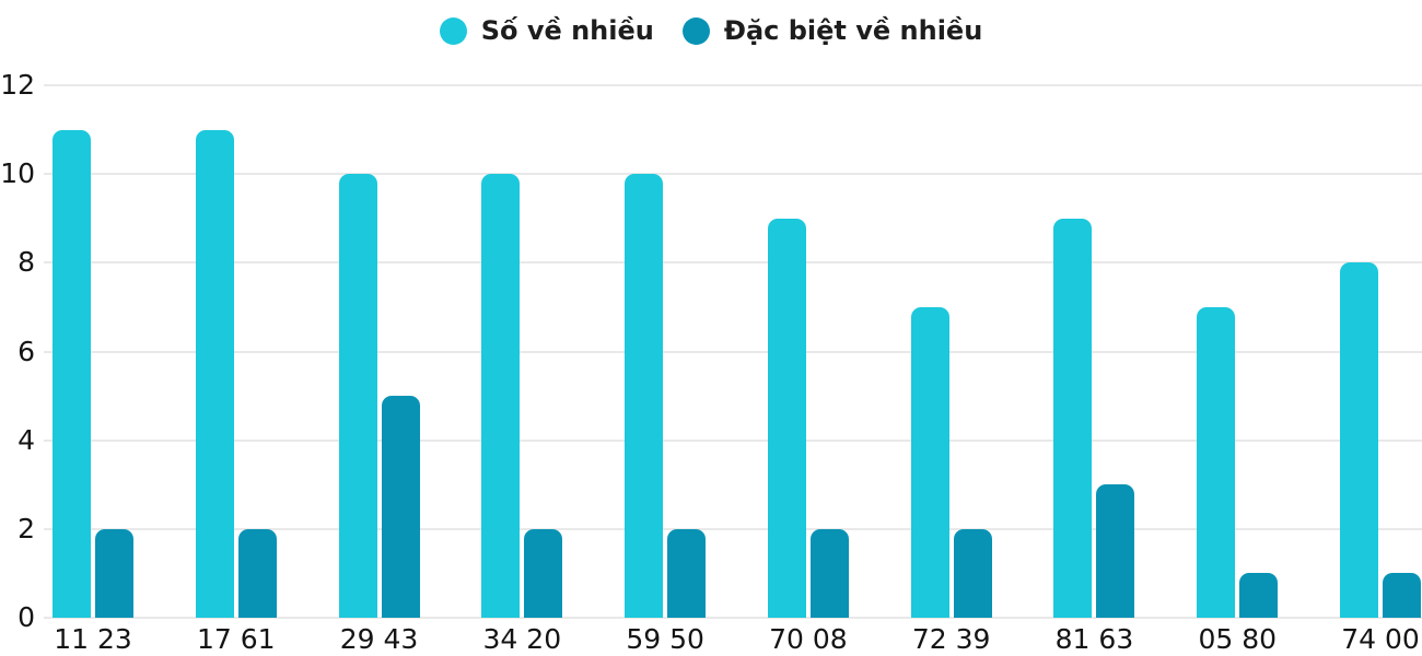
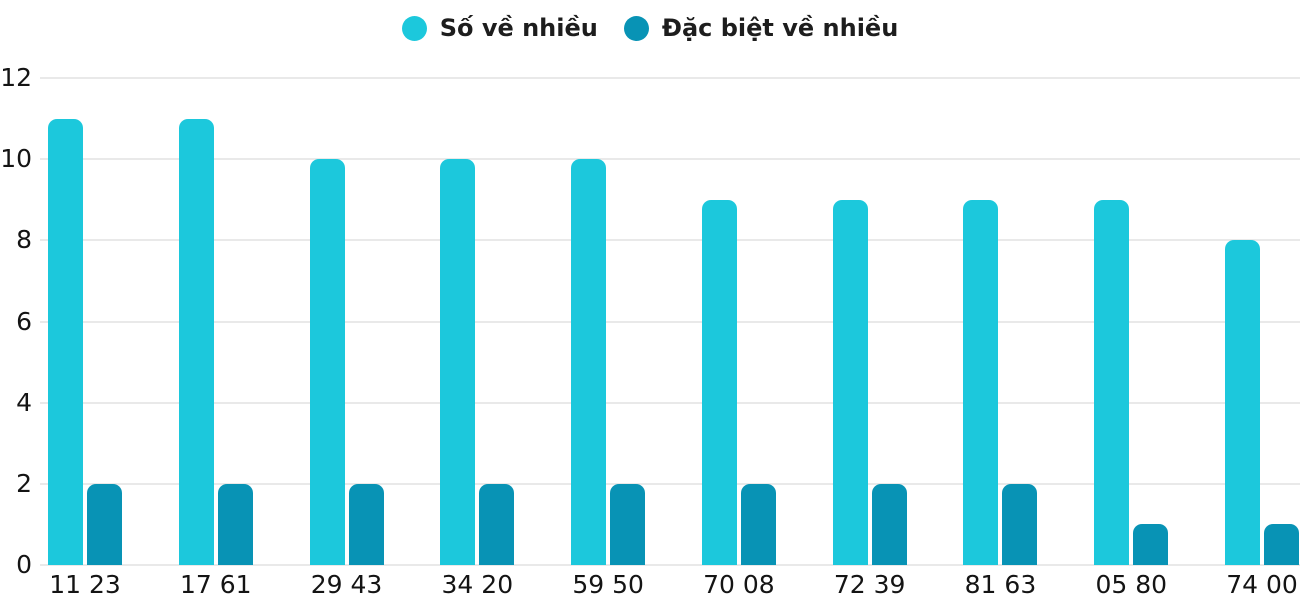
Đặc biệt về nhiều/29 43: 5 -> 2
Số về nhiều/72 39: 7 -> 9
Đặc biệt về nhiều/81 63: 3 -> 2
Số về nhiều/05 80: 7 -> 9
